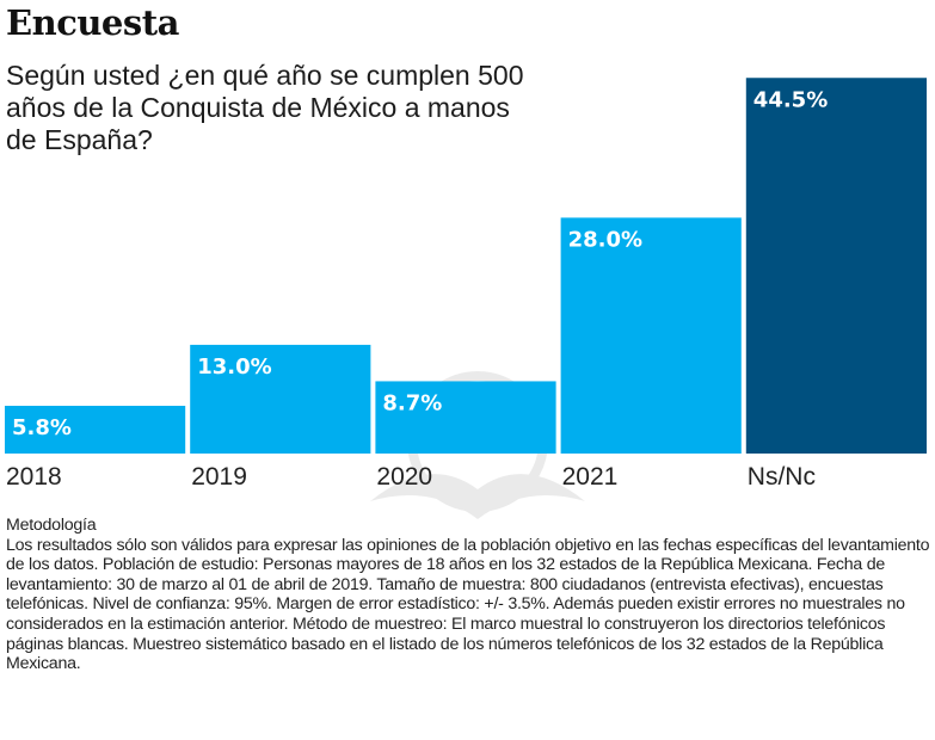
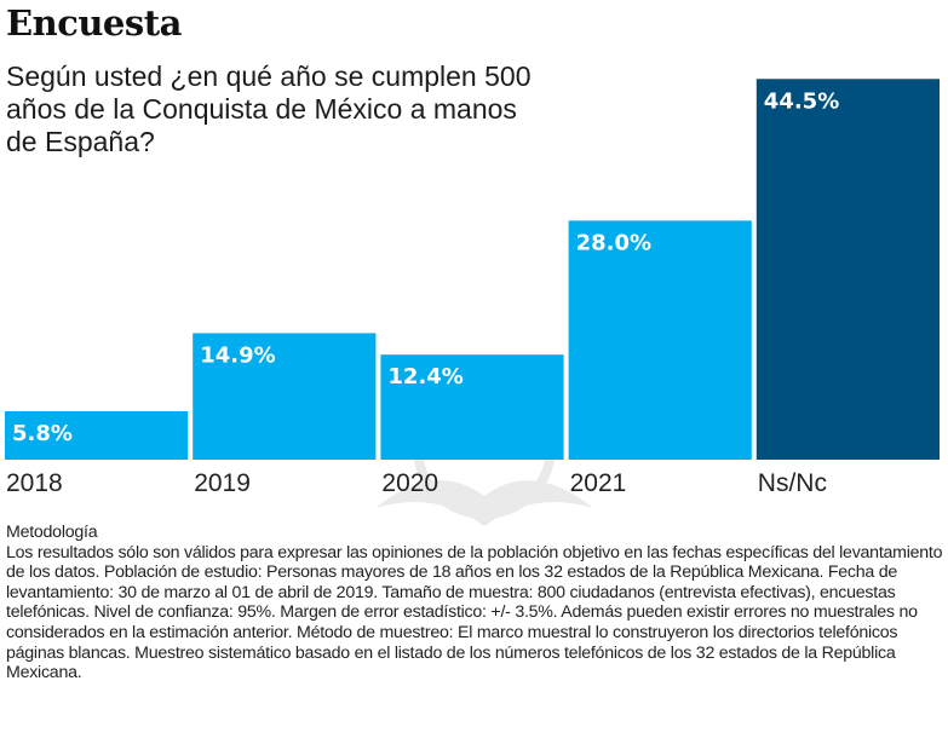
2019: 13.0% -> 14.9%
2020: 8.7% -> 12.4%
